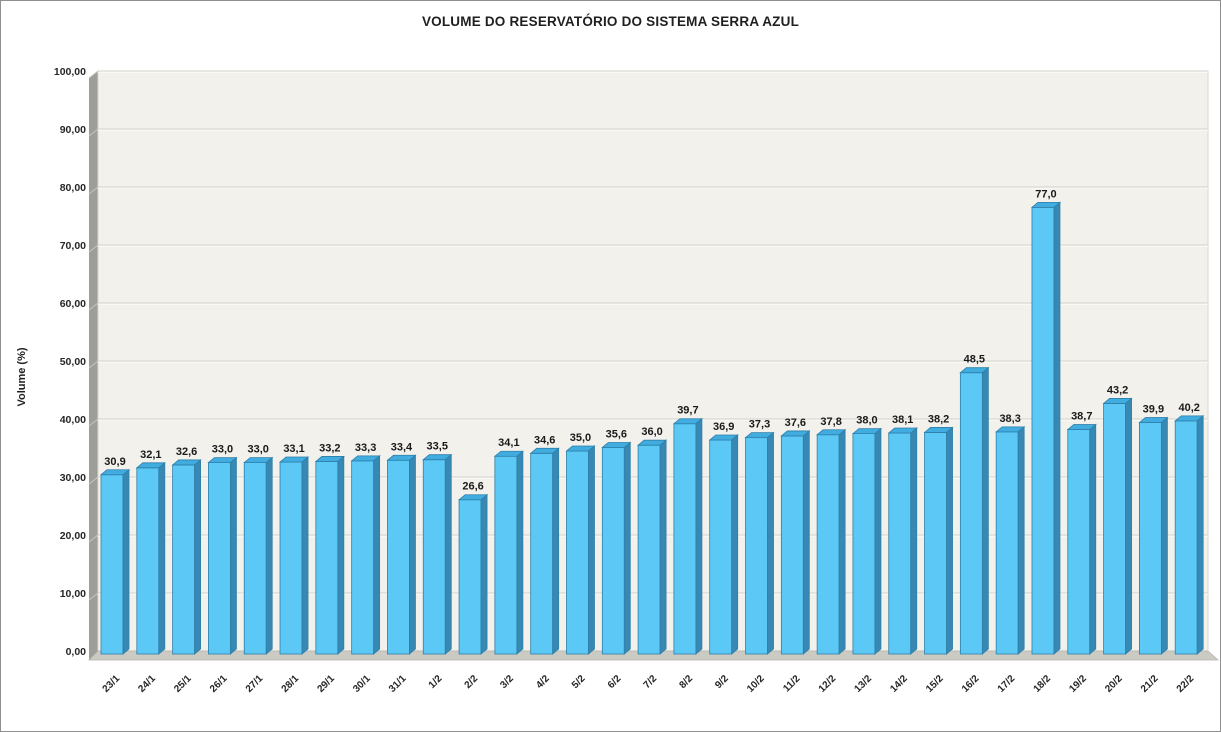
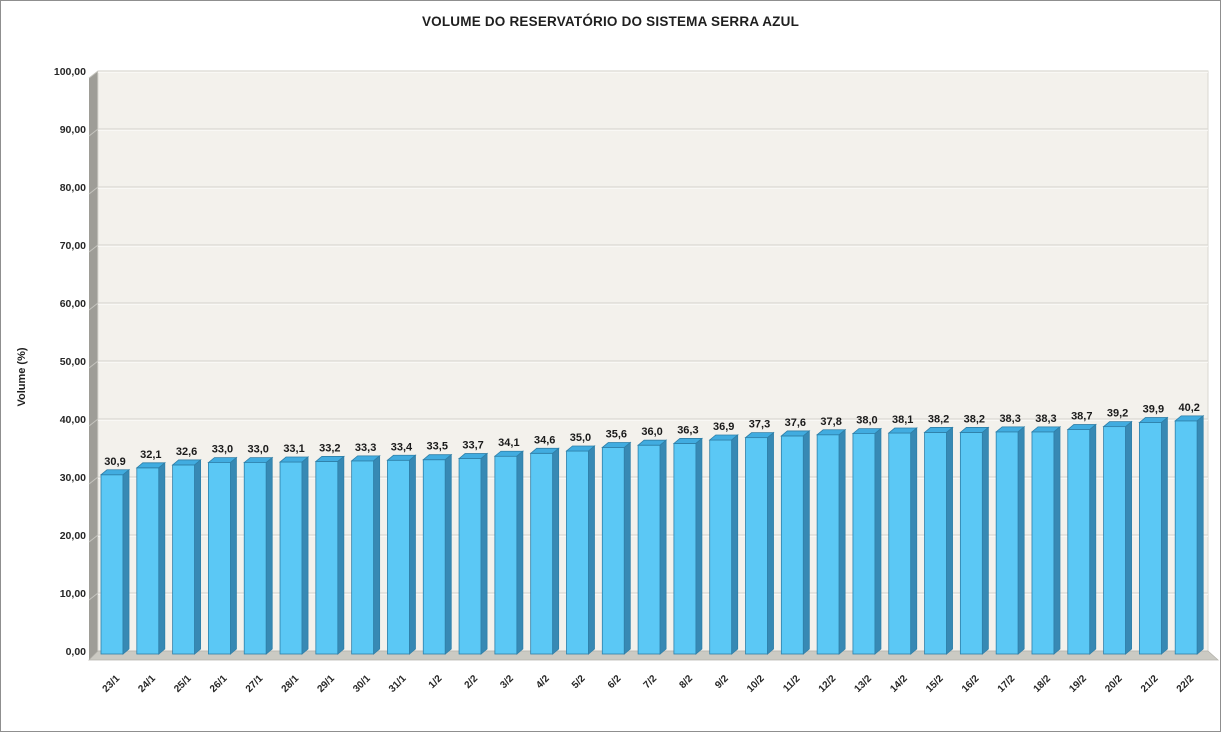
2/2: 26,6 -> 33,7
8/2: 39,7 -> 36,3
16/2: 48,5 -> 38,2
18/2: 77,0 -> 38,3
20/2: 43,2 -> 39,2
